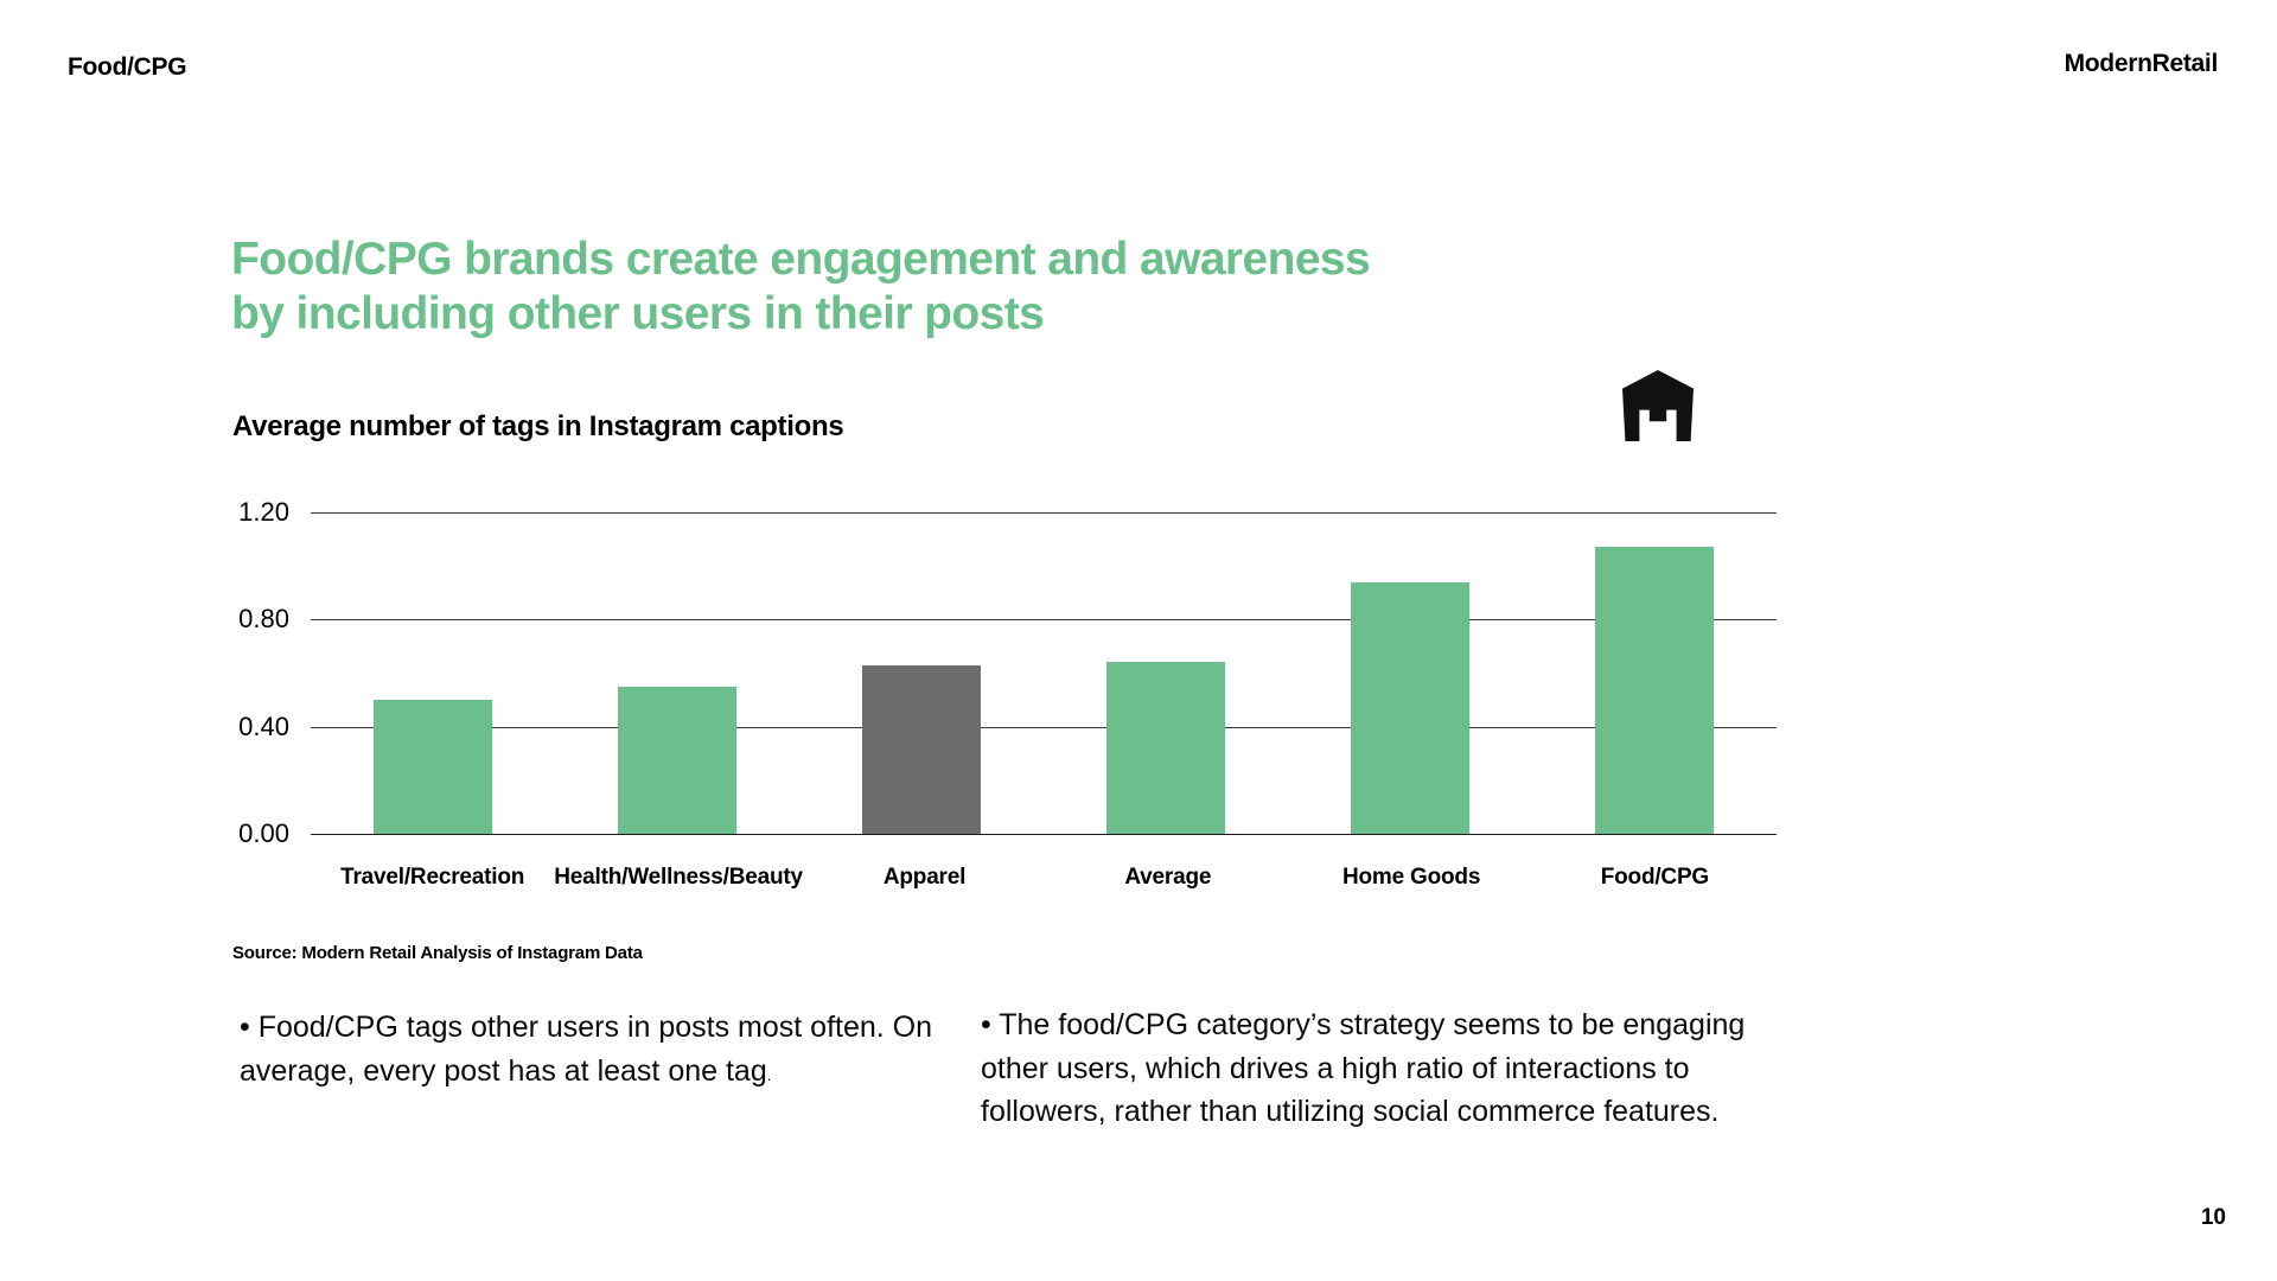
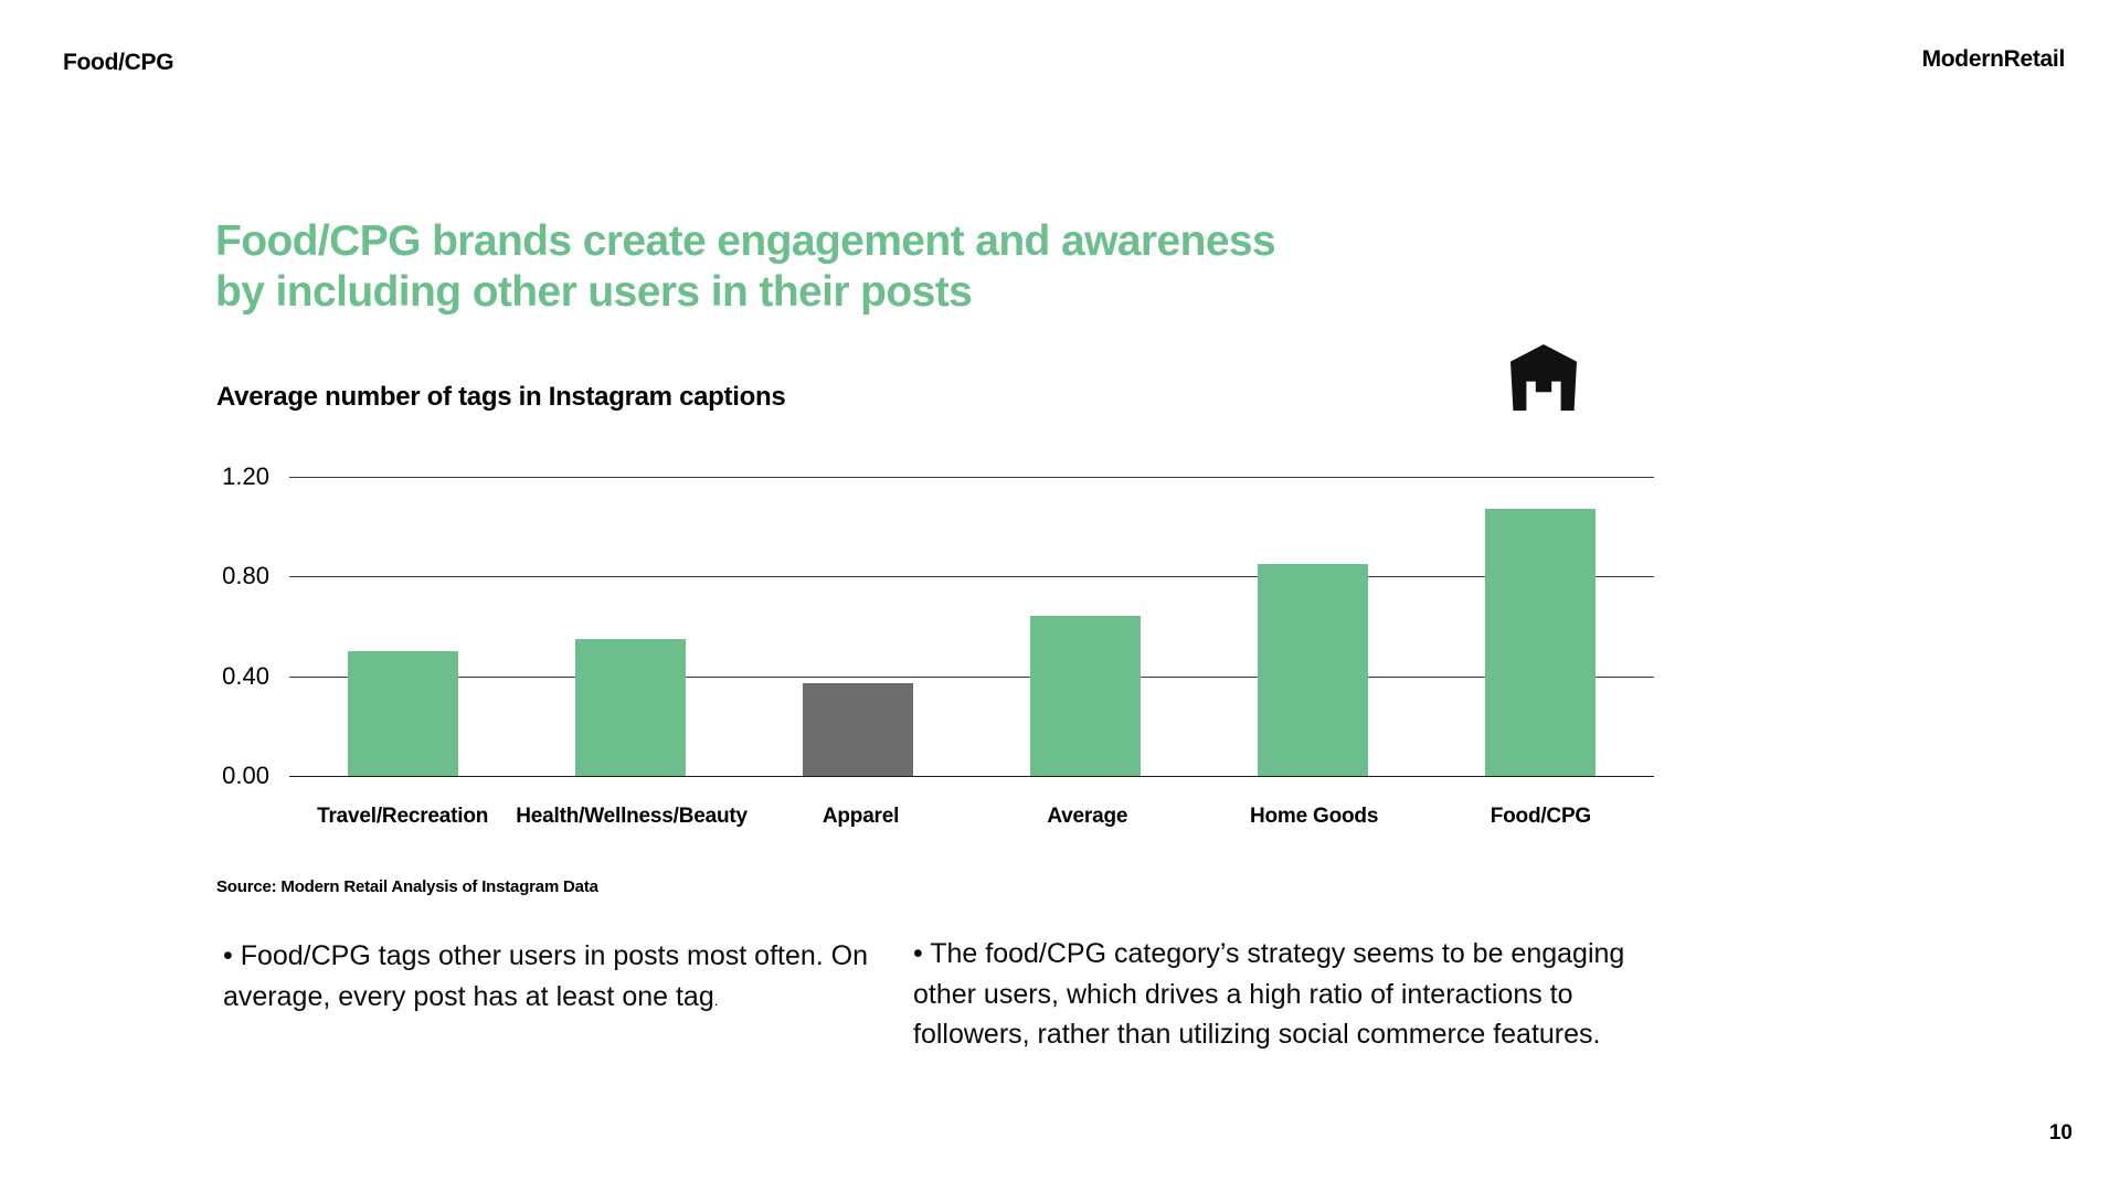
Apparel: 0.63 -> 0.37
Home Goods: 0.94 -> 0.85
